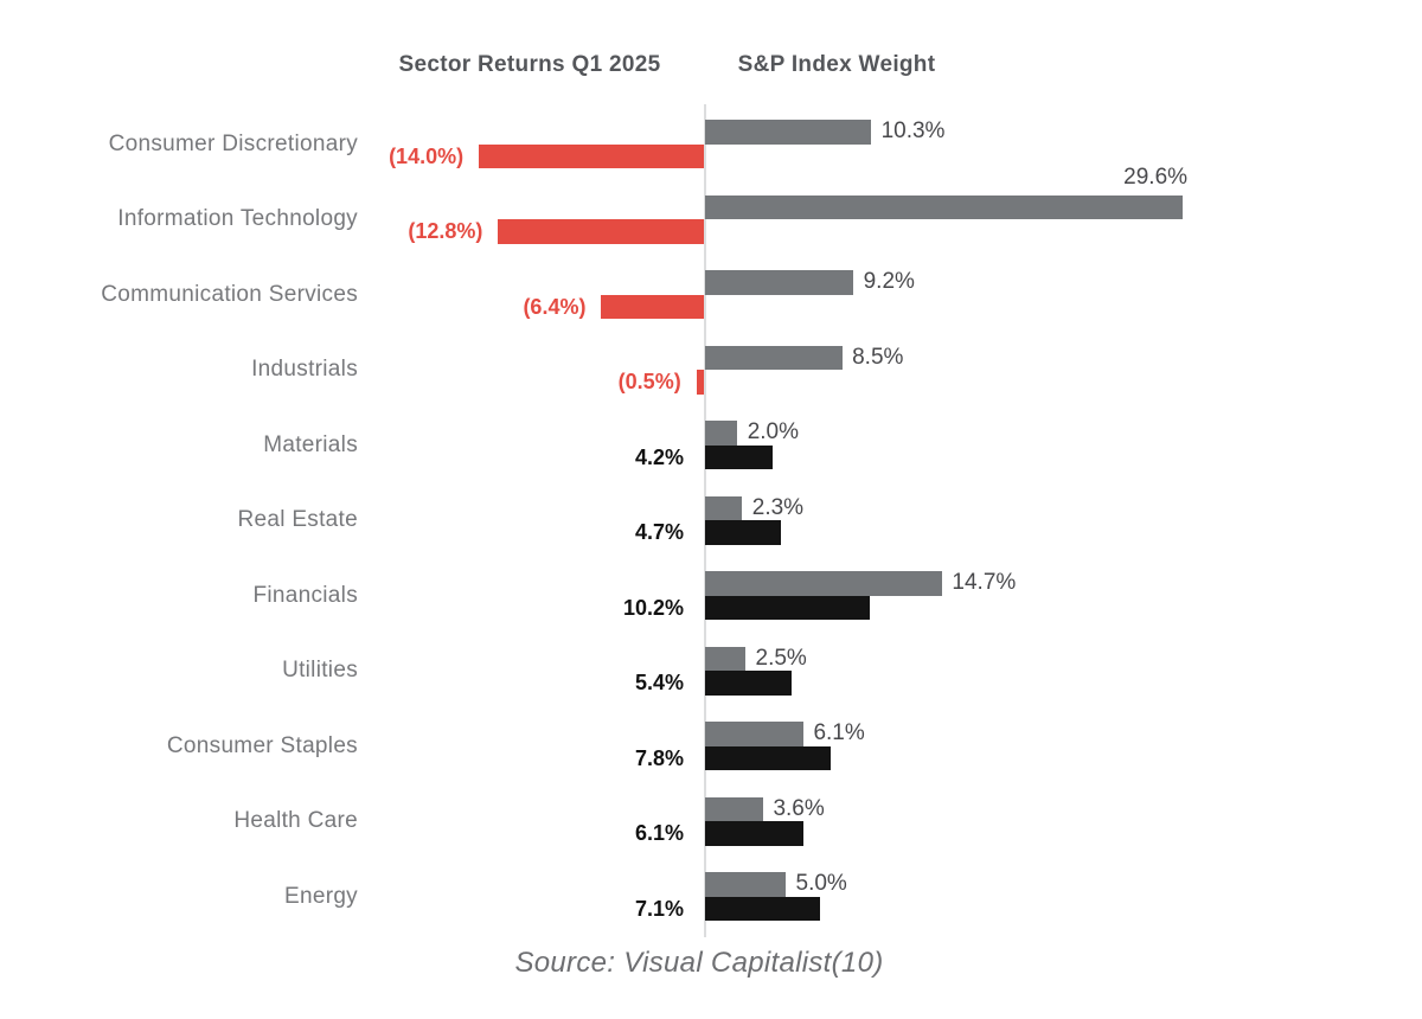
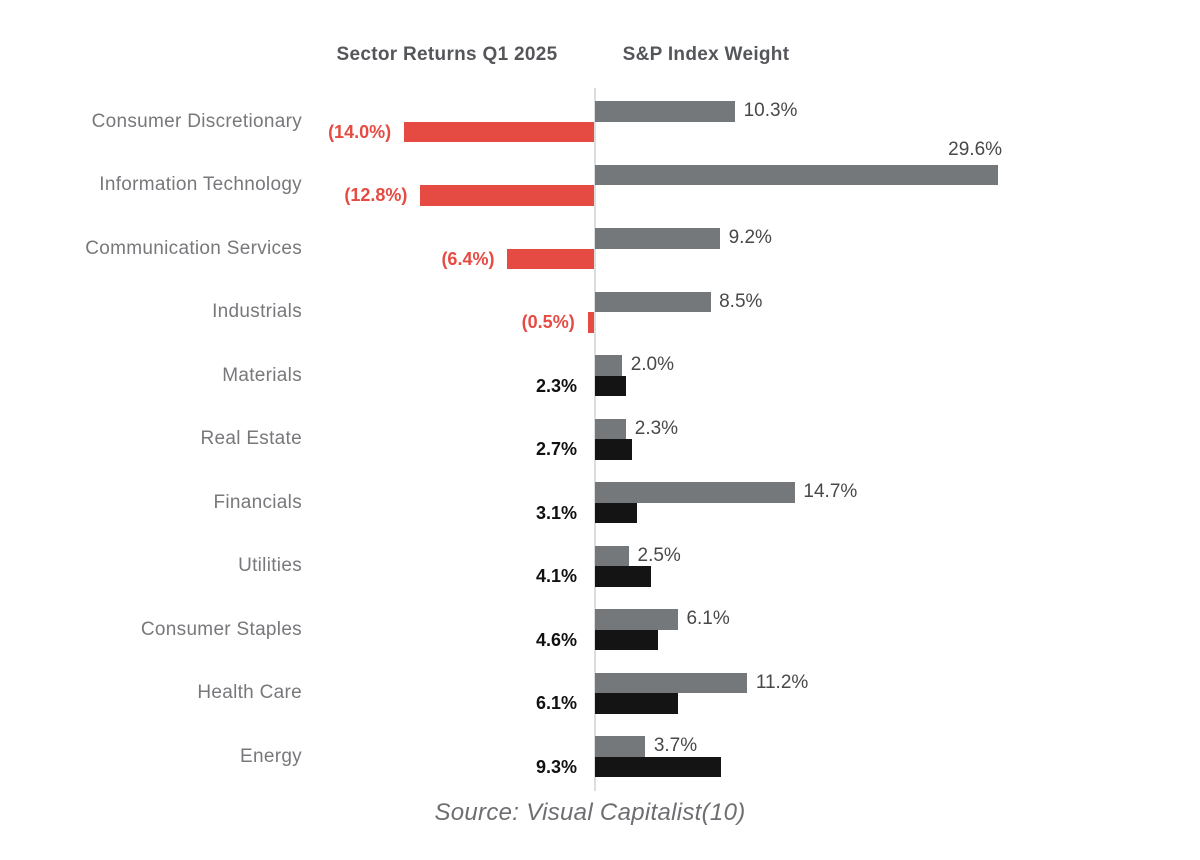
Sector Returns Q1 2025/Materials: 4.2% -> 2.3%
Sector Returns Q1 2025/Real Estate: 4.7% -> 2.7%
Sector Returns Q1 2025/Financials: 10.2% -> 3.1%
Sector Returns Q1 2025/Utilities: 5.4% -> 4.1%
Sector Returns Q1 2025/Consumer Staples: 7.8% -> 4.6%
S&P Index Weight/Health Care: 3.6% -> 11.2%
Sector Returns Q1 2025/Energy: 7.1% -> 9.3%
S&P Index Weight/Energy: 5.0% -> 3.7%
